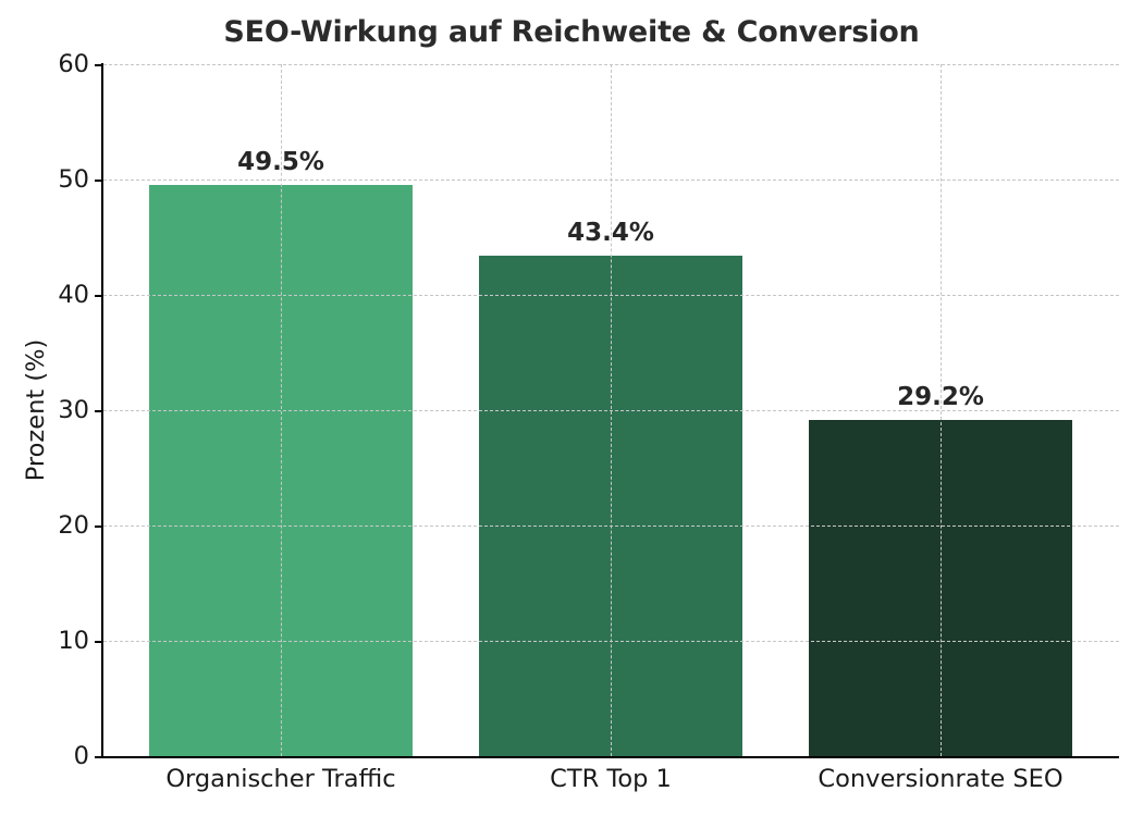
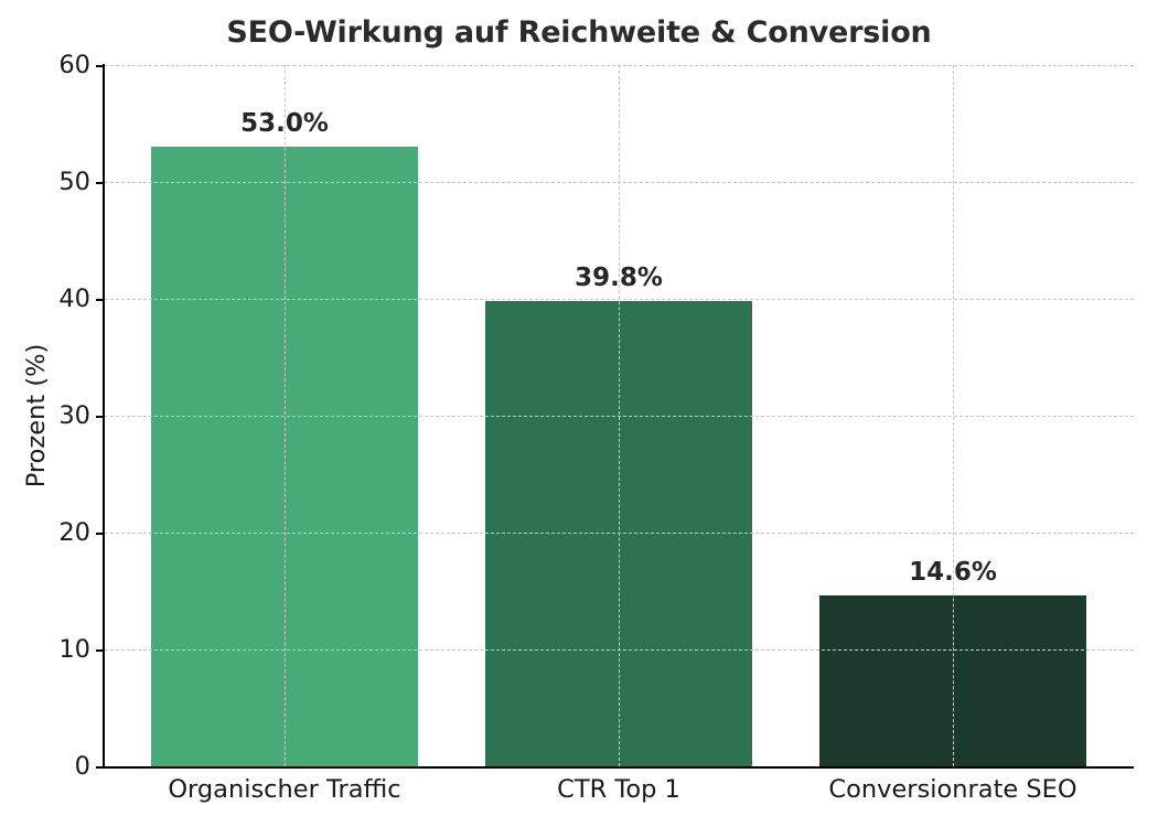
Organischer Traffic: 49.5% -> 53.0%
CTR Top 1: 43.4% -> 39.8%
Conversionrate SEO: 29.2% -> 14.6%
